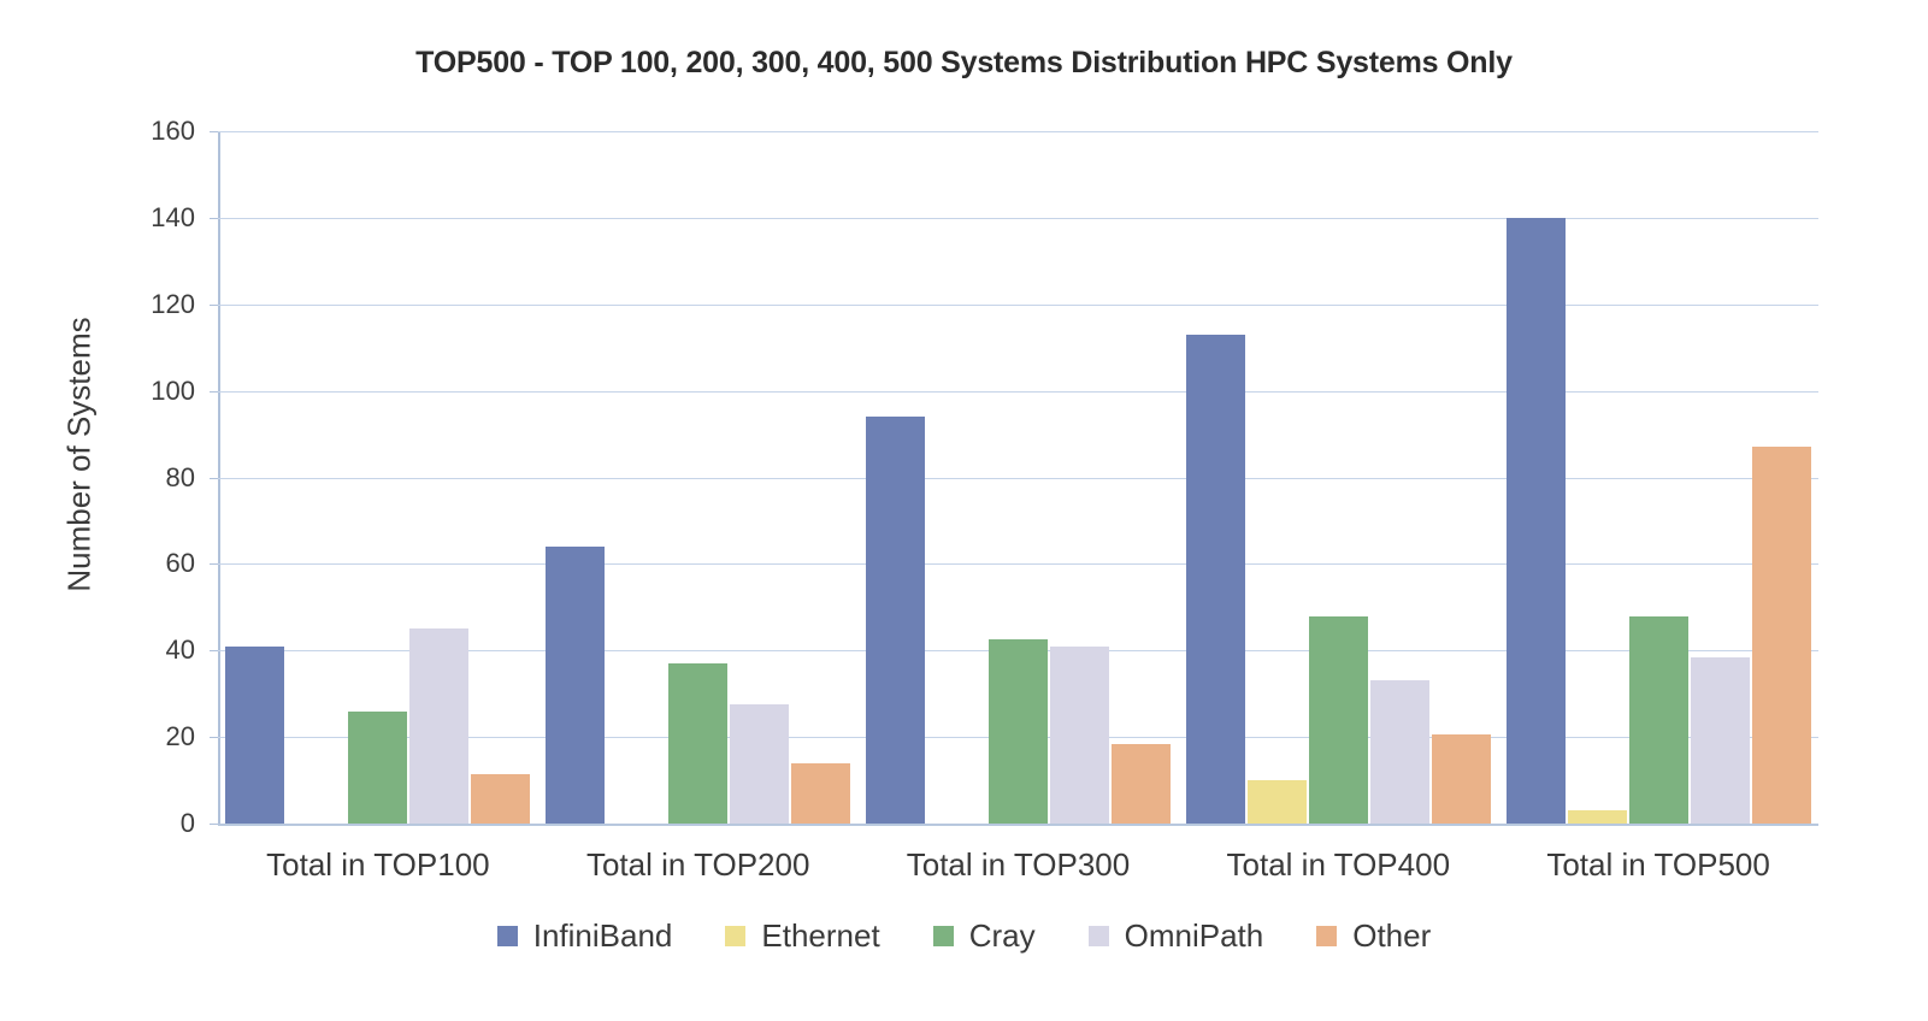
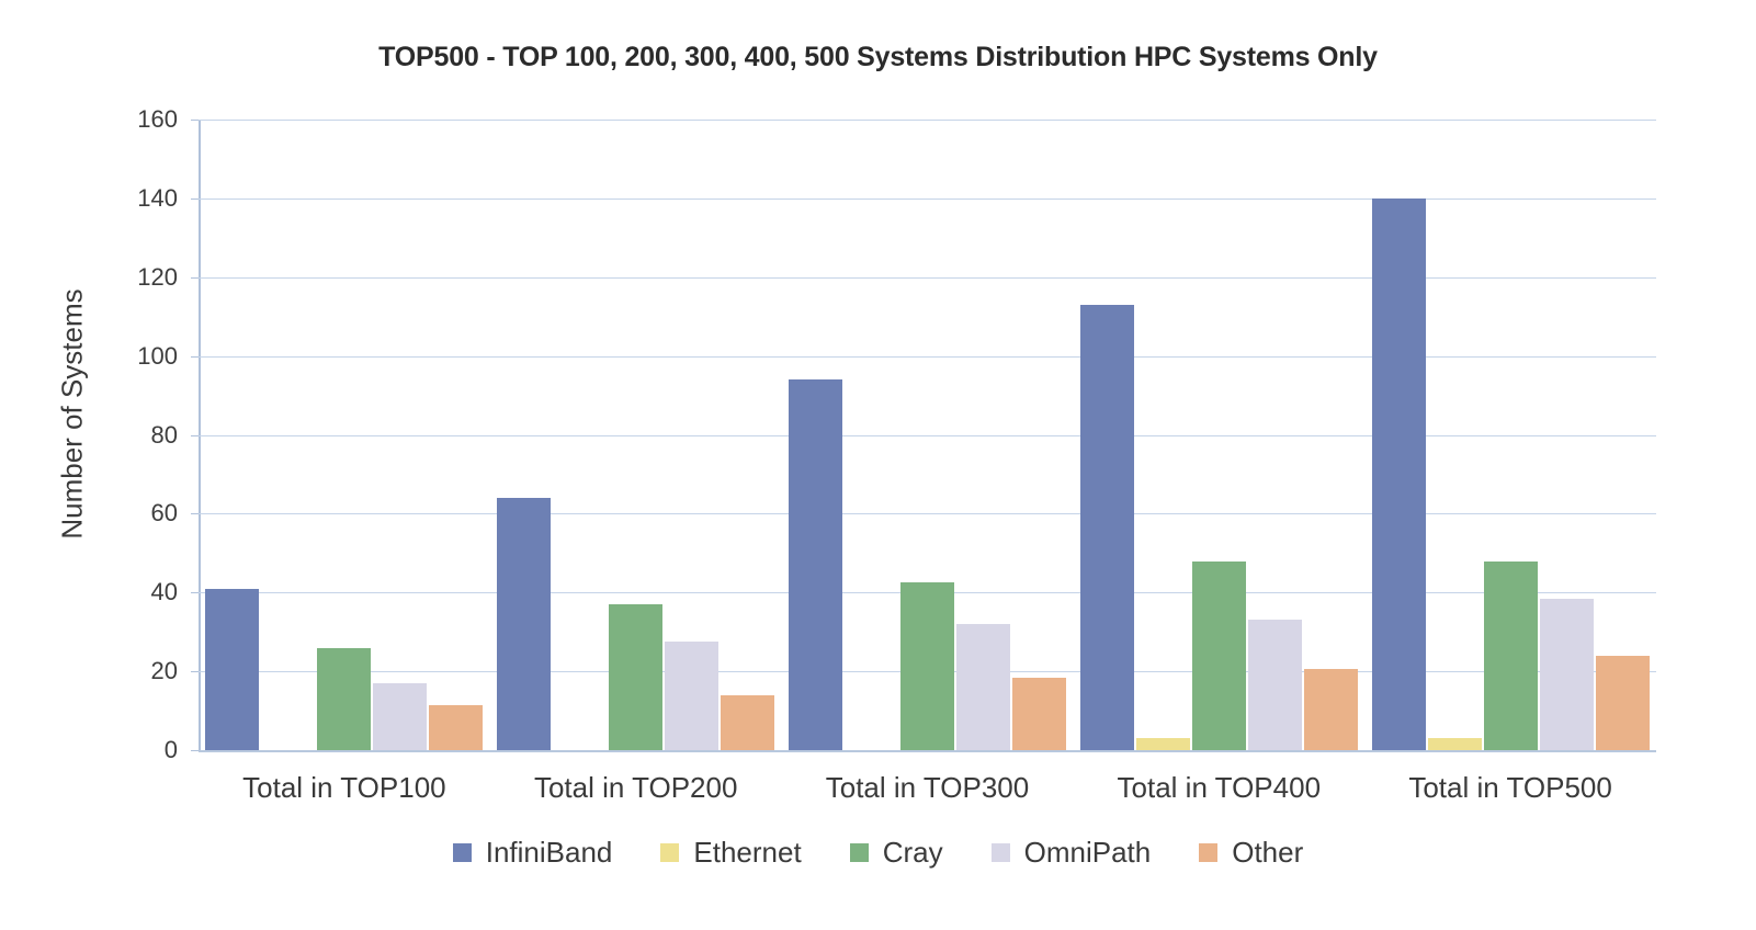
OmniPath/Total in TOP100: 45 -> 17
OmniPath/Total in TOP300: 41 -> 32
Ethernet/Total in TOP400: 10 -> 3
Other/Total in TOP500: 87 -> 24
